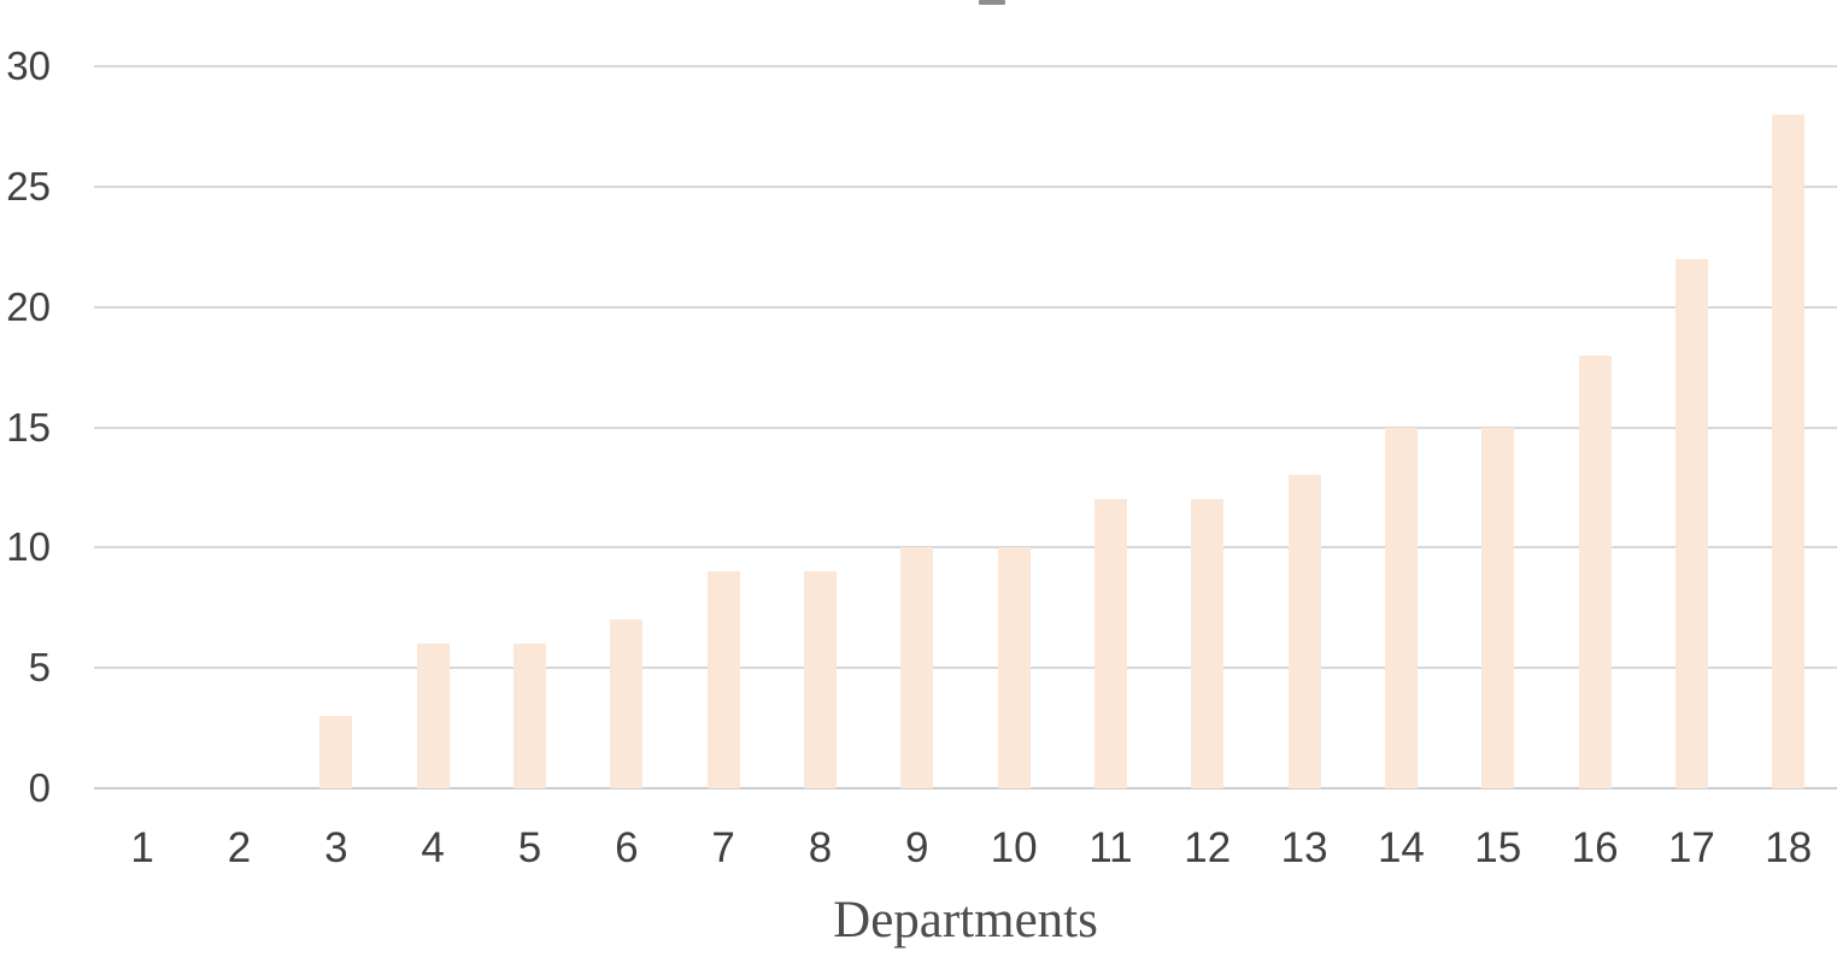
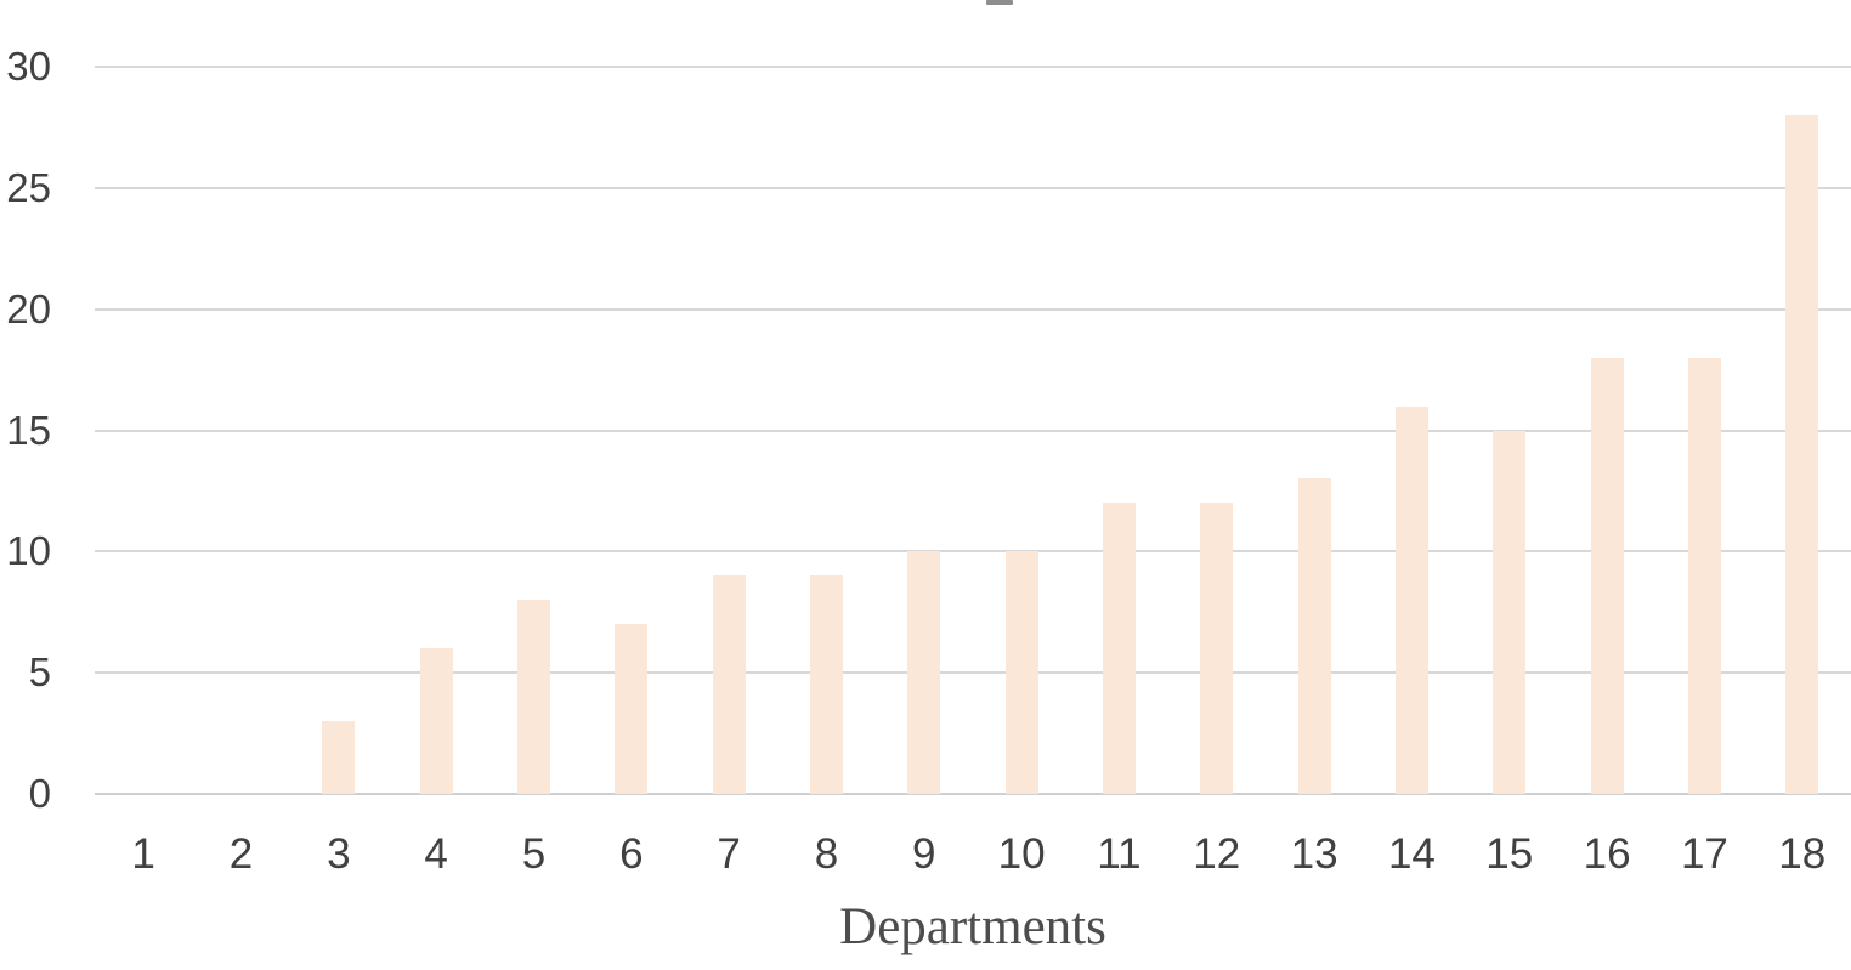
5: 6 -> 8
14: 15 -> 16
17: 22 -> 18
